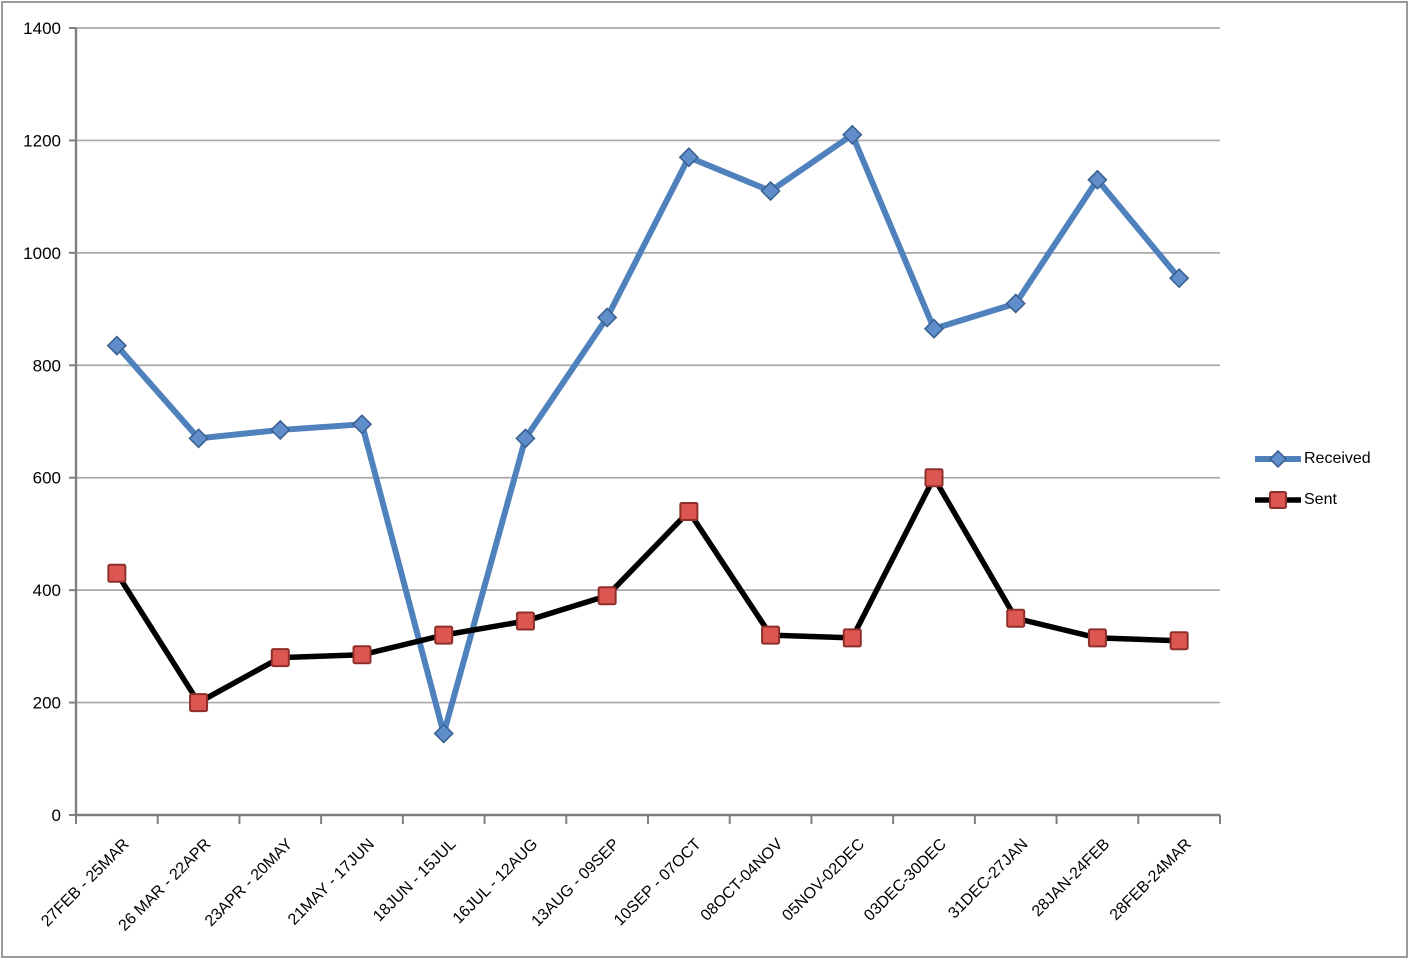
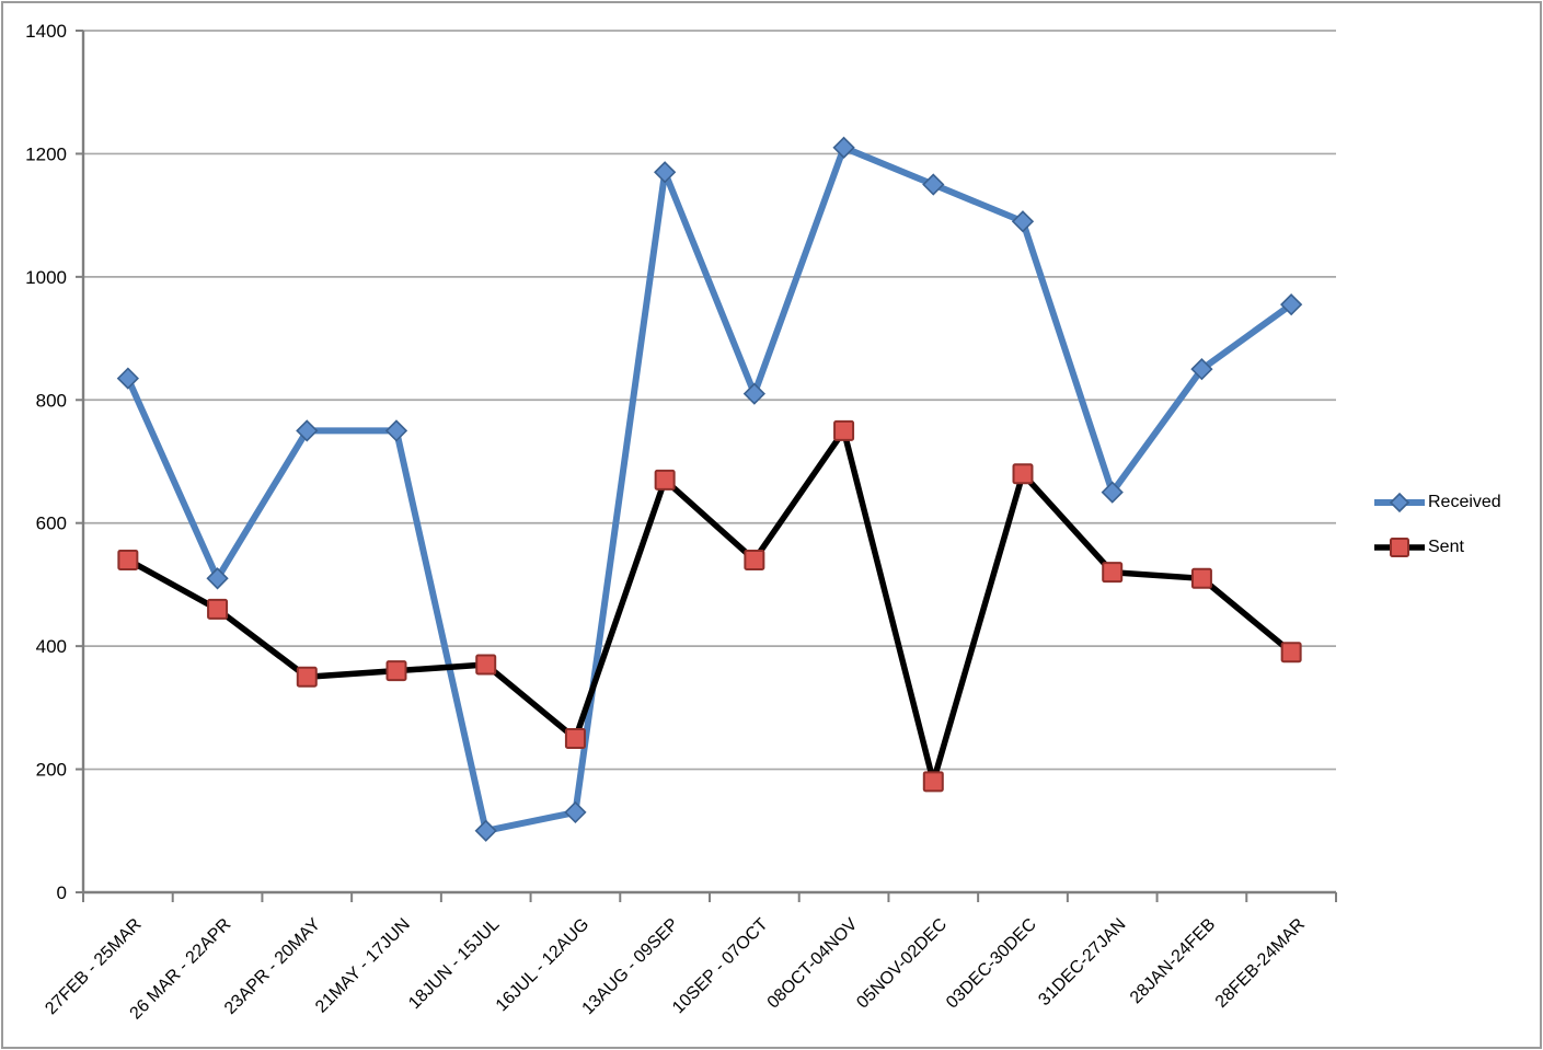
Sent/27FEB - 25MAR: 430 -> 540
Received/26 MAR - 22APR: 670 -> 510
Sent/26 MAR - 22APR: 200 -> 460
Received/23APR - 20MAY: 680 -> 750
Sent/23APR - 20MAY: 280 -> 350
Received/21MAY - 17JUN: 700 -> 750
Sent/21MAY - 17JUN: 280 -> 360
Received/18JUN - 15JUL: 140 -> 100
Sent/18JUN - 15JUL: 320 -> 370
Received/16JUL - 12AUG: 670 -> 130
Sent/16JUL - 12AUG: 340 -> 250
Received/13AUG - 09SEP: 880 -> 1170
Sent/13AUG - 09SEP: 390 -> 670
Received/10SEP - 07OCT: 1170 -> 810
Received/08OCT-04NOV: 1110 -> 1210
Sent/08OCT-04NOV: 320 -> 750
Received/05NOV-02DEC: 1210 -> 1150
Sent/05NOV-02DEC: 320 -> 180
Received/03DEC-30DEC: 860 -> 1090
Sent/03DEC-30DEC: 600 -> 680
Received/31DEC-27JAN: 910 -> 650
Sent/31DEC-27JAN: 350 -> 520
Received/28JAN-24FEB: 1130 -> 850
Sent/28JAN-24FEB: 320 -> 510
Sent/28FEB-24MAR: 310 -> 390
